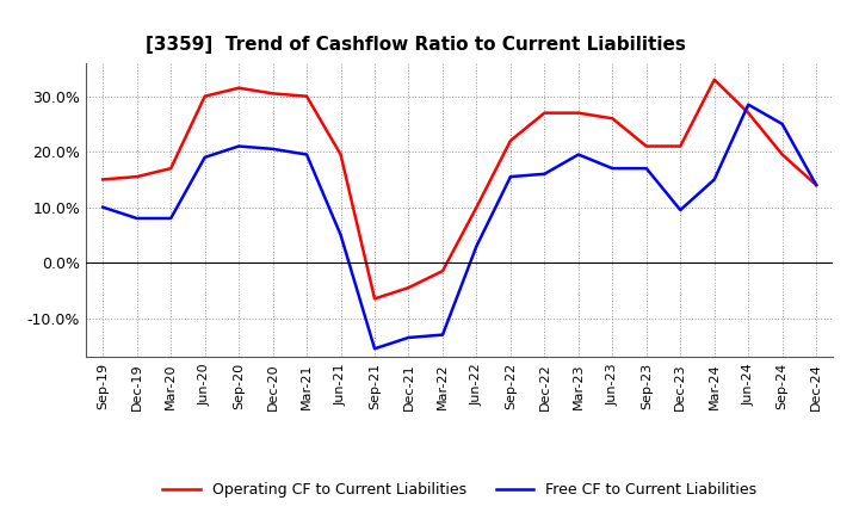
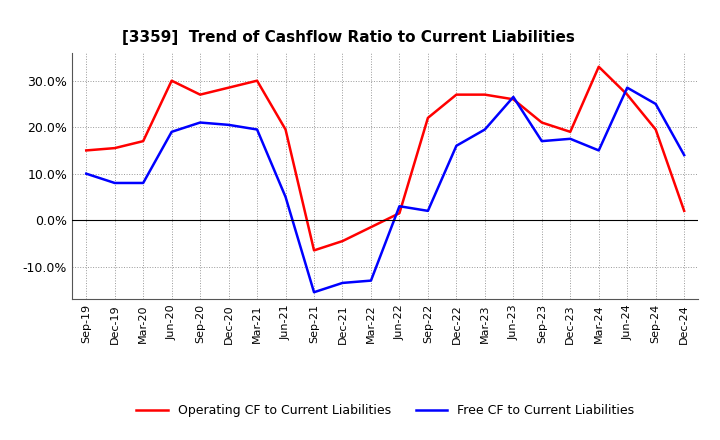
Operating CF to Current Liabilities/Sep-20: 31.5% -> 27.0%
Operating CF to Current Liabilities/Dec-20: 30.5% -> 28.5%
Operating CF to Current Liabilities/Jun-22: 10.0% -> 1.5%
Free CF to Current Liabilities/Sep-22: 15.5% -> 2.0%
Free CF to Current Liabilities/Jun-23: 17.0% -> 26.5%
Operating CF to Current Liabilities/Dec-23: 21.0% -> 19.0%
Free CF to Current Liabilities/Dec-23: 9.5% -> 17.5%
Operating CF to Current Liabilities/Dec-24: 14.0% -> 2.0%
